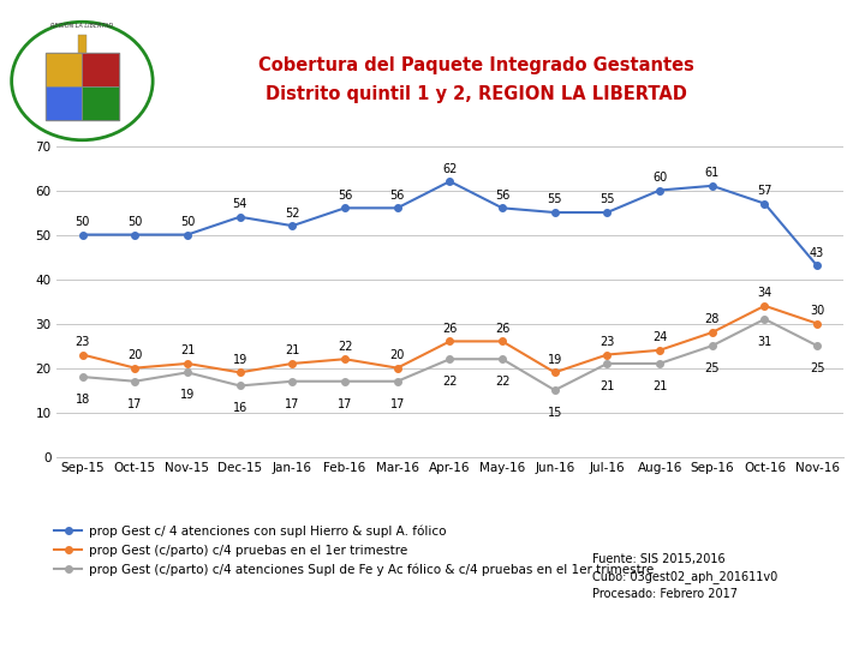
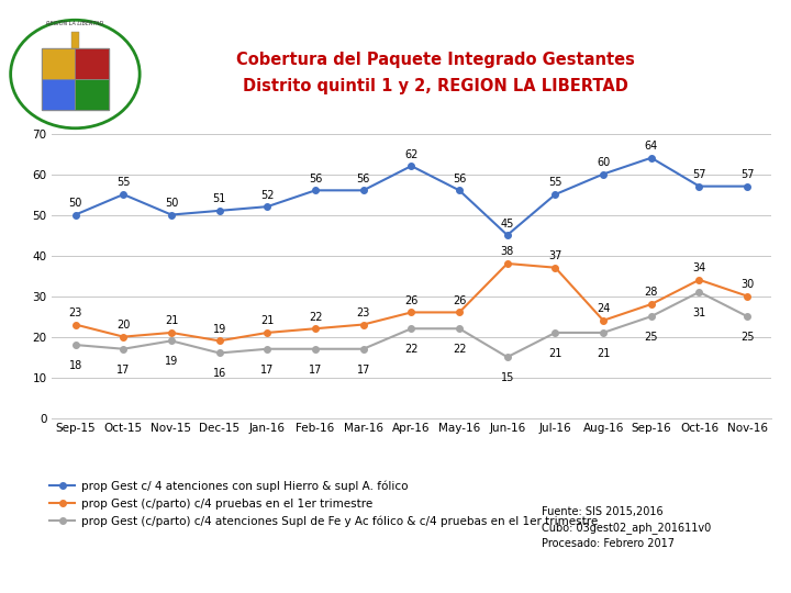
prop Gest c/ 4 atenciones con supl Hierro & supl A. fólico/Oct-15: 50 -> 55
prop Gest c/ 4 atenciones con supl Hierro & supl A. fólico/Dec-15: 54 -> 51
prop Gest (c/parto) c/4 pruebas en el 1er trimestre/Mar-16: 20 -> 23
prop Gest c/ 4 atenciones con supl Hierro & supl A. fólico/Jun-16: 55 -> 45
prop Gest (c/parto) c/4 pruebas en el 1er trimestre/Jun-16: 19 -> 38
prop Gest (c/parto) c/4 pruebas en el 1er trimestre/Jul-16: 23 -> 37
prop Gest c/ 4 atenciones con supl Hierro & supl A. fólico/Sep-16: 61 -> 64
prop Gest c/ 4 atenciones con supl Hierro & supl A. fólico/Nov-16: 43 -> 57
